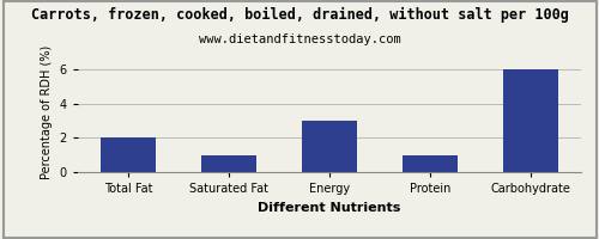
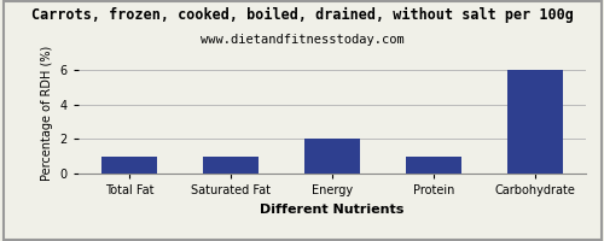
Total Fat: 2 -> 1
Energy: 3 -> 2
